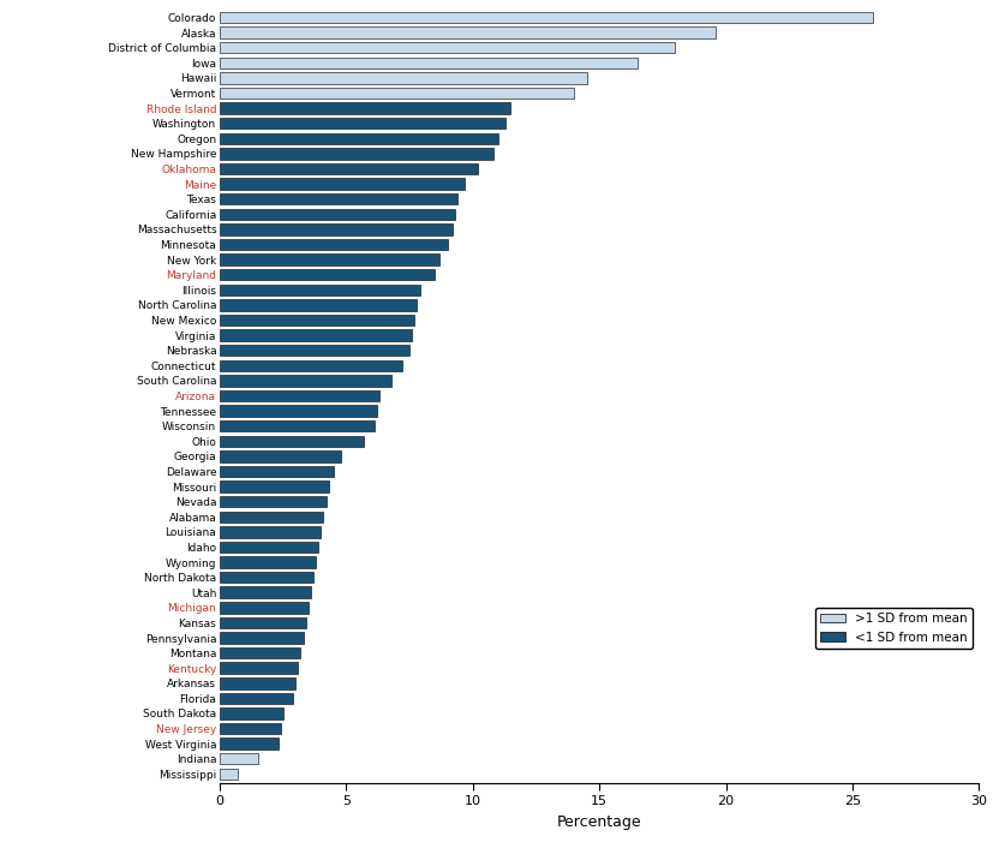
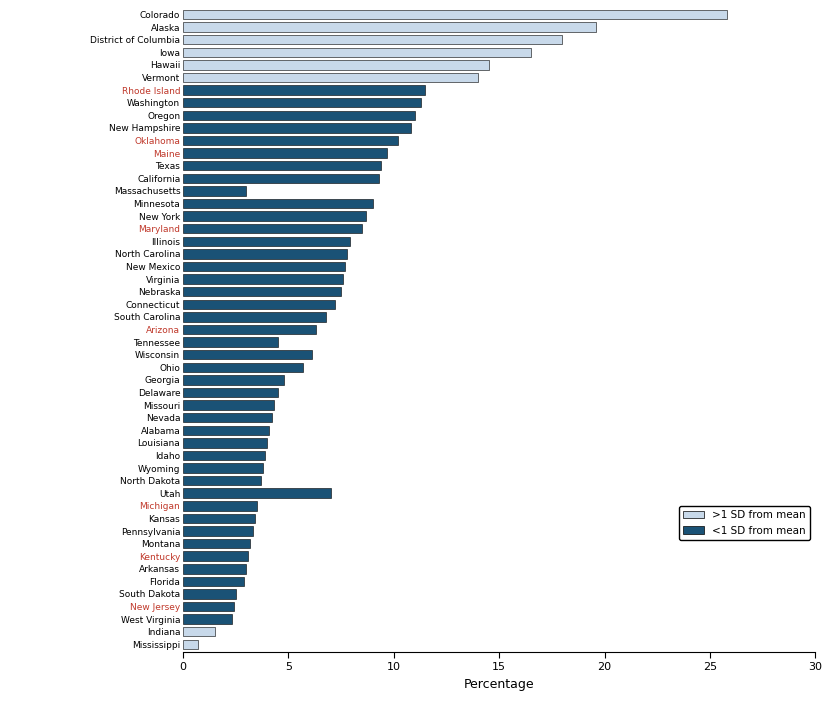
Massachusetts: 9.2 -> 3.0
Tennessee: 6.2 -> 4.5
Utah: 3.6 -> 7.0
